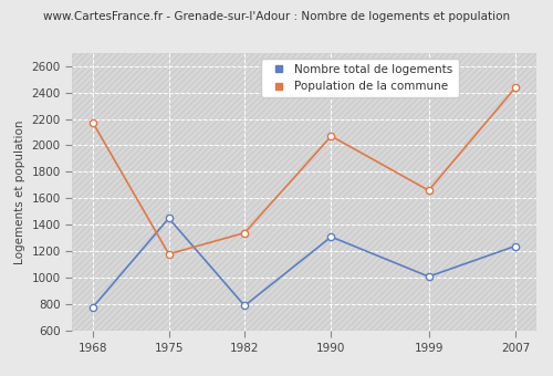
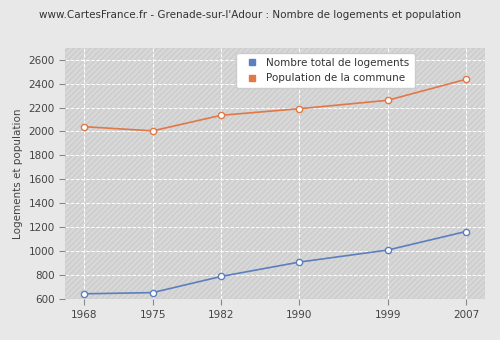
Nombre total de logements/1968: 780 -> 640
Population de la commune/1968: 2170 -> 2040
Nombre total de logements/1975: 1450 -> 660
Population de la commune/1975: 1180 -> 2000
Population de la commune/1982: 1340 -> 2140
Nombre total de logements/1990: 1310 -> 910
Population de la commune/1990: 2070 -> 2190
Population de la commune/1999: 1660 -> 2260
Nombre total de logements/2007: 1240 -> 1160
